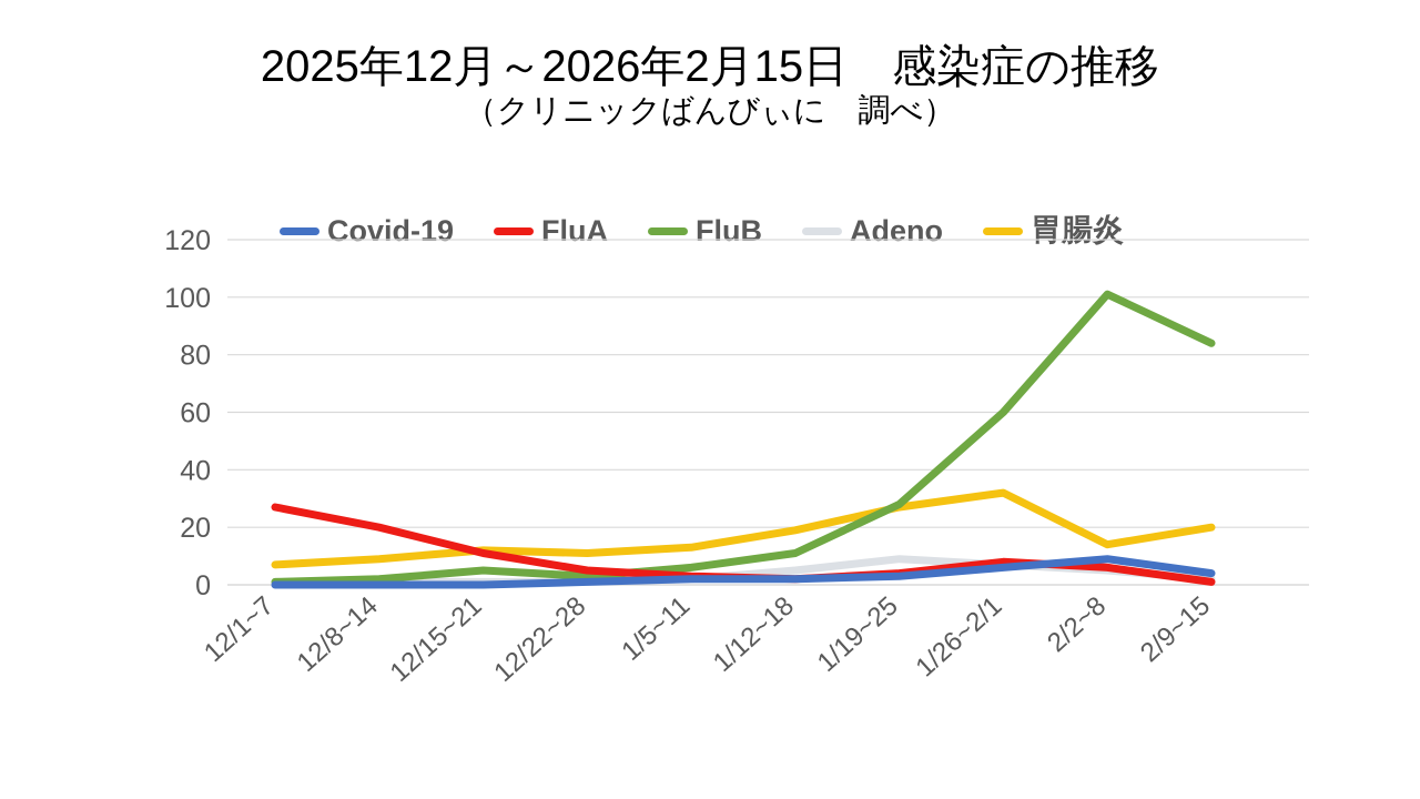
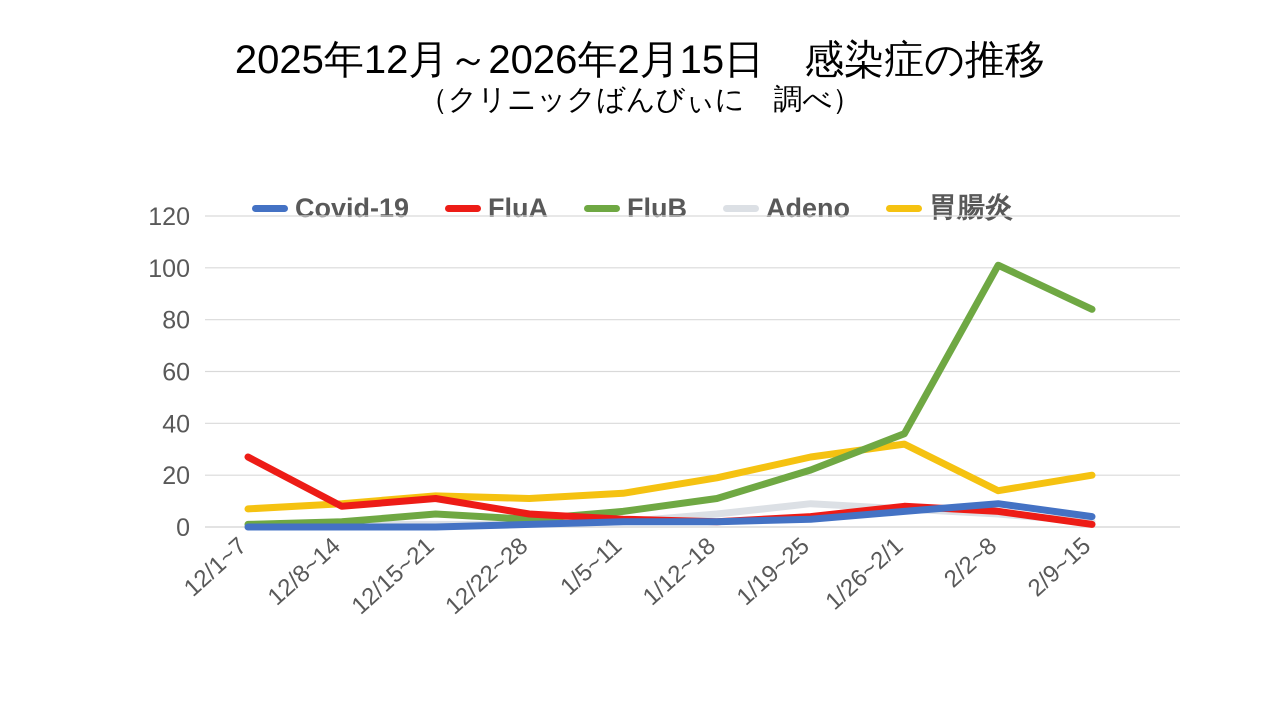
FluA/12/8~14: 20 -> 8
FluB/1/19~25: 28 -> 22
FluB/1/26~2/1: 60 -> 36
